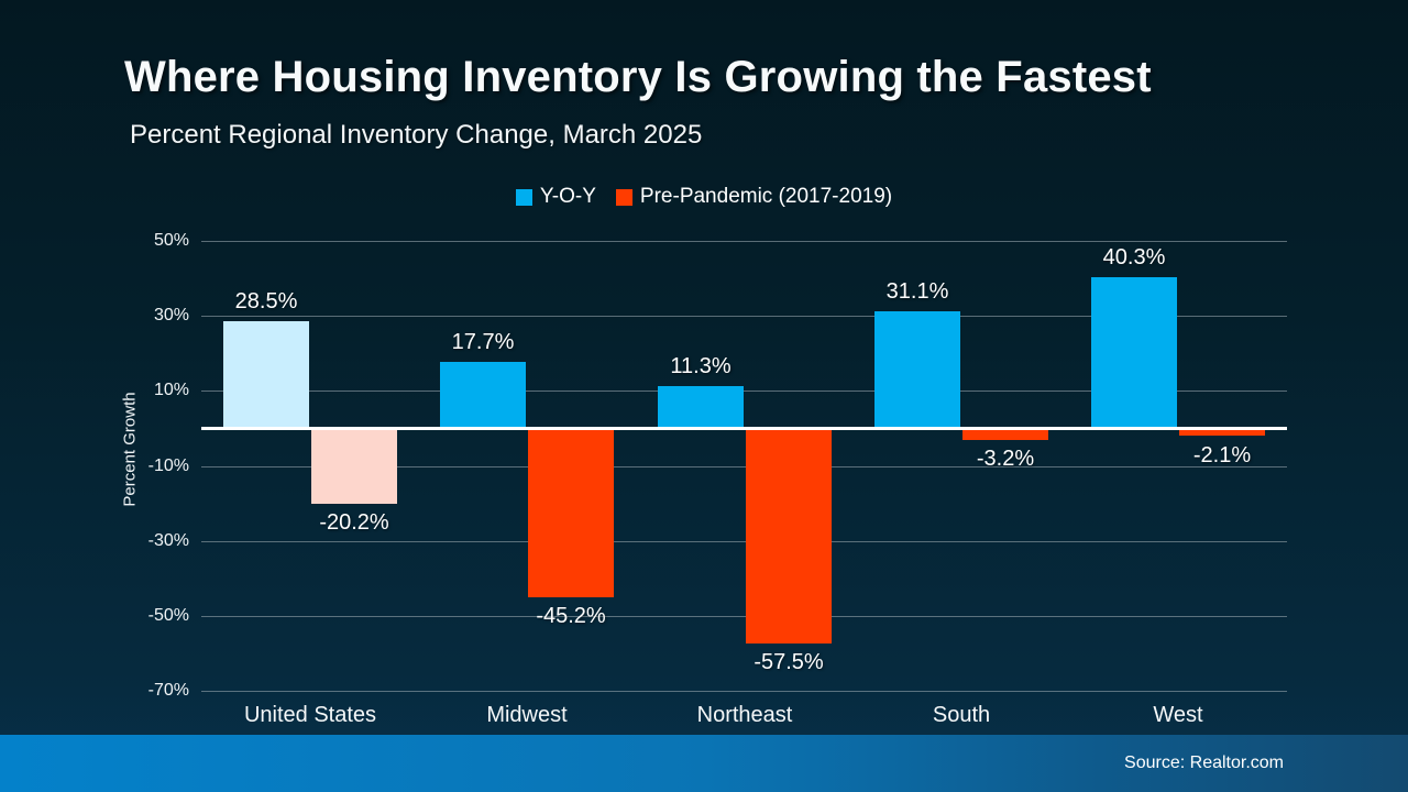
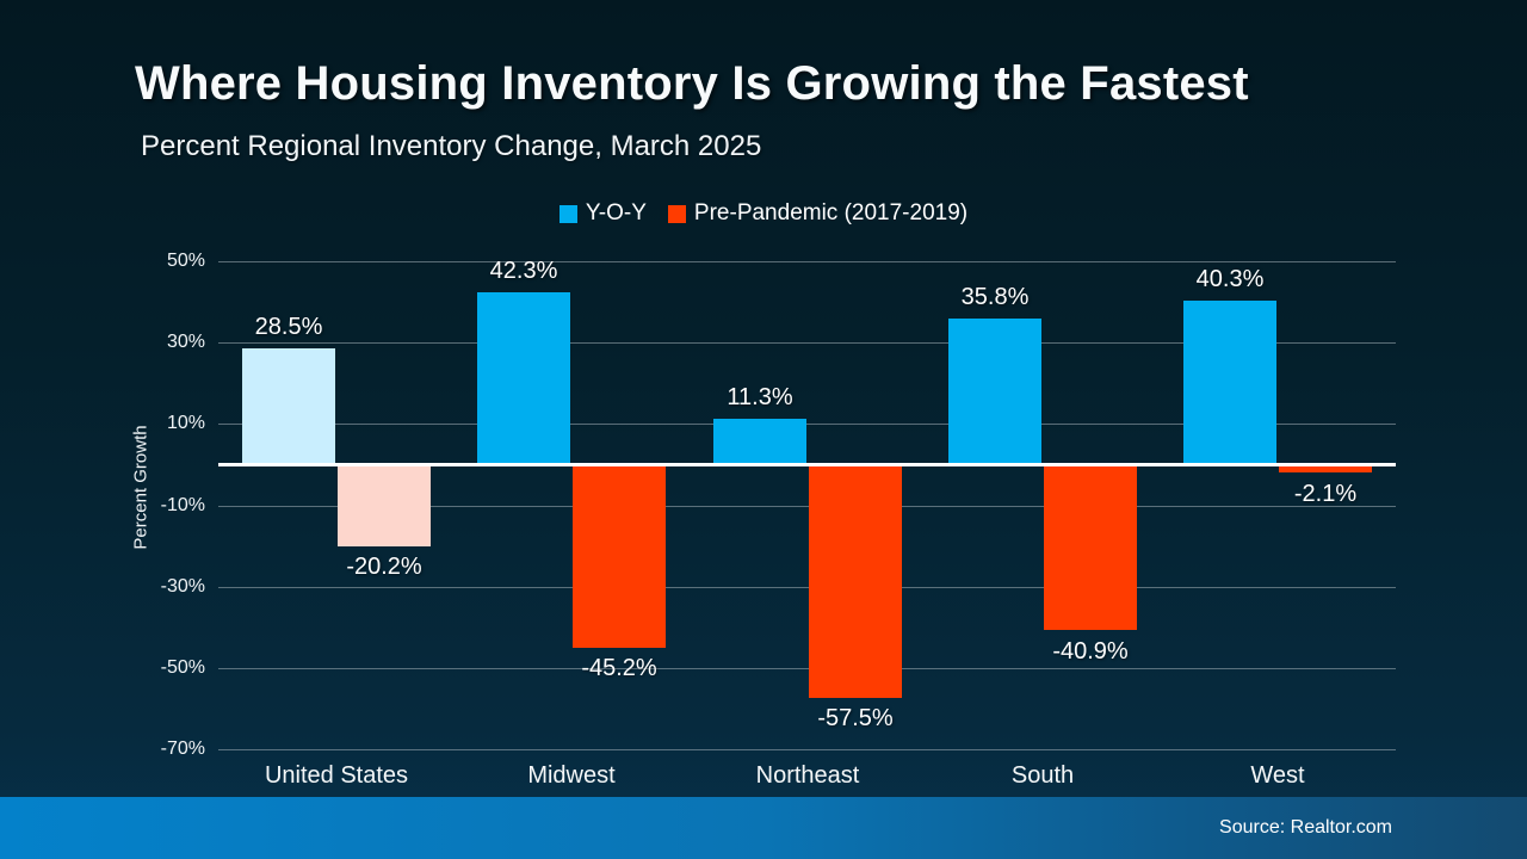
Y-O-Y/Midwest: 17.7% -> 42.3%
Y-O-Y/South: 31.1% -> 35.8%
Pre-Pandemic (2017-2019)/South: -3.2% -> -40.9%
